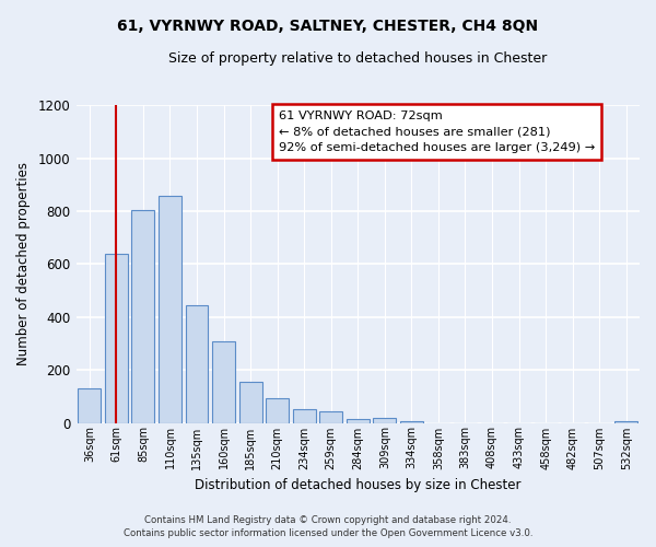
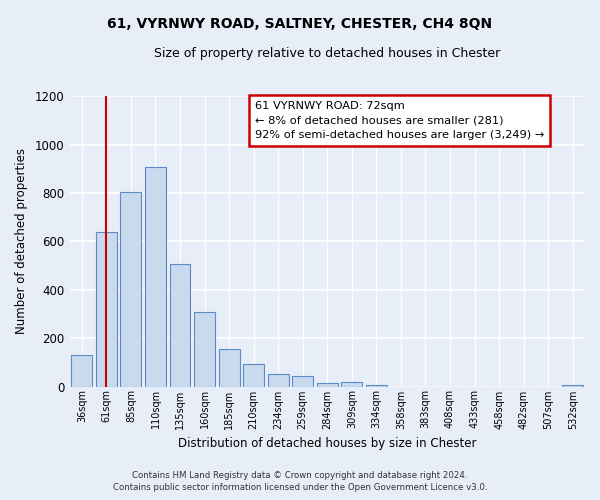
110sqm: 860 -> 910
135sqm: 445 -> 505
